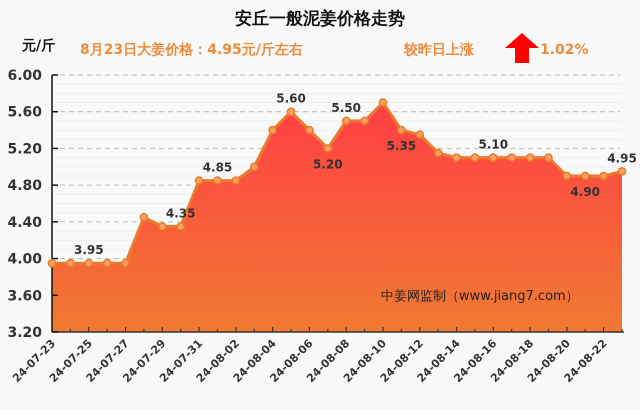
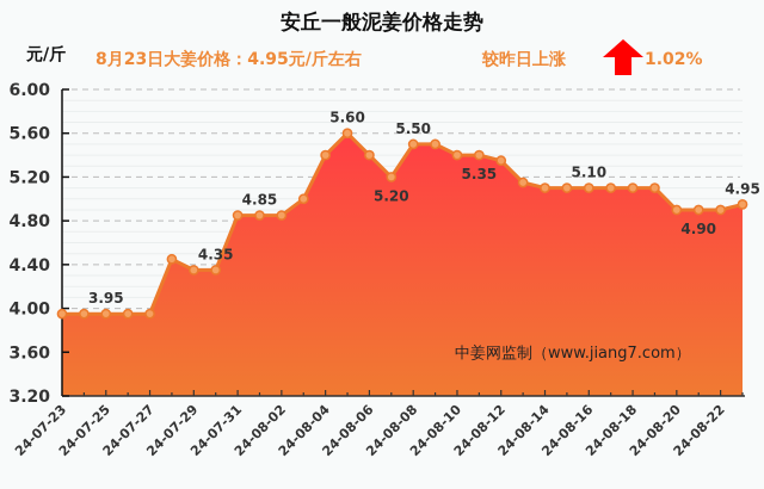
24-08-10: 5.7 -> 5.4
